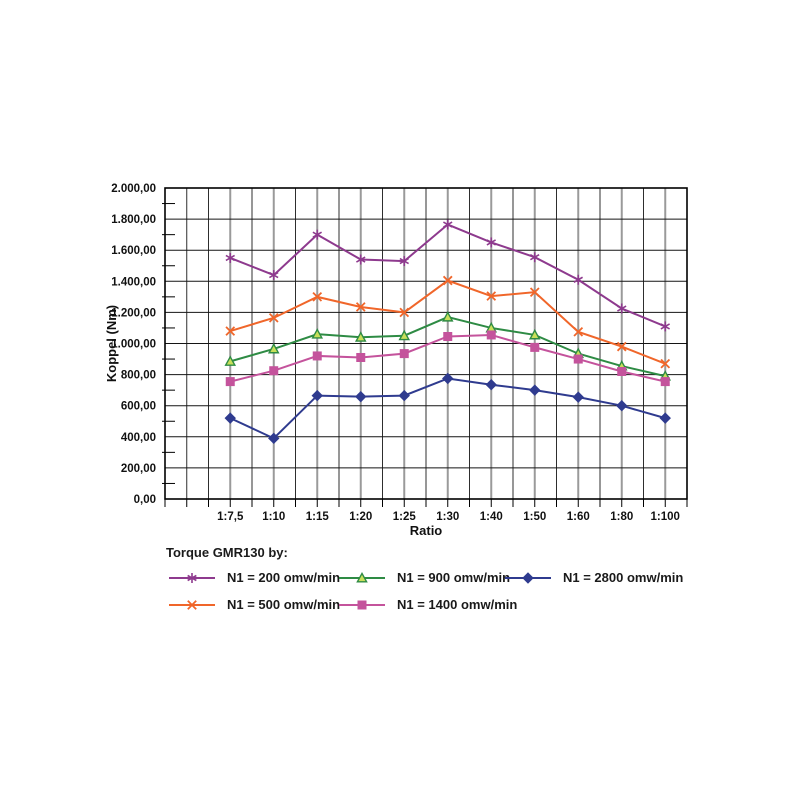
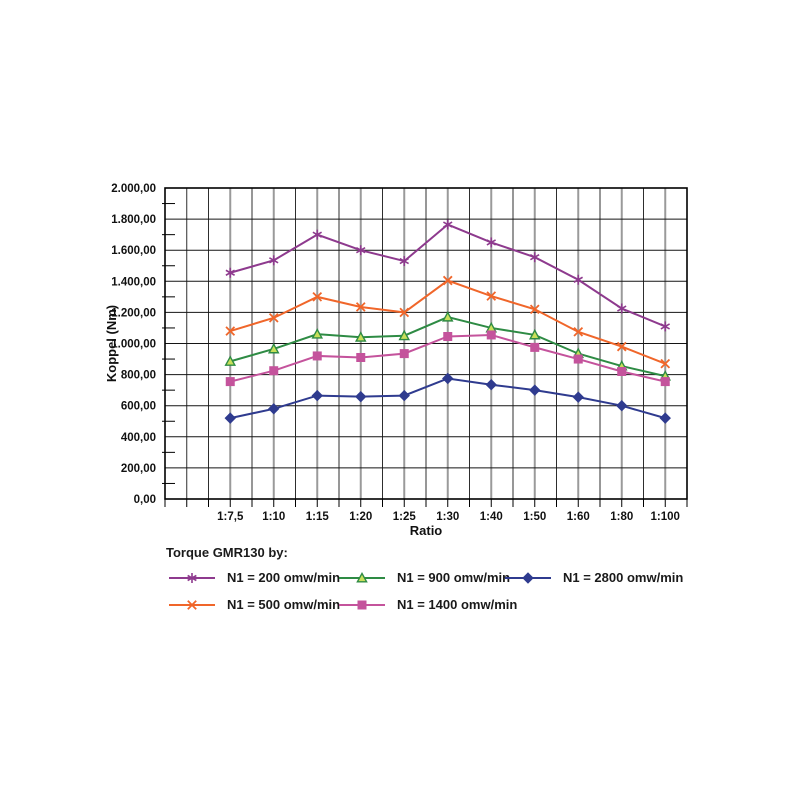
N1 = 200 omw/min/1:7,5: 1550 -> 1460
N1 = 200 omw/min/1:10: 1440 -> 1540
N1 = 2800 omw/min/1:10: 390 -> 580
N1 = 200 omw/min/1:20: 1540 -> 1600
N1 = 500 omw/min/1:50: 1330 -> 1220
